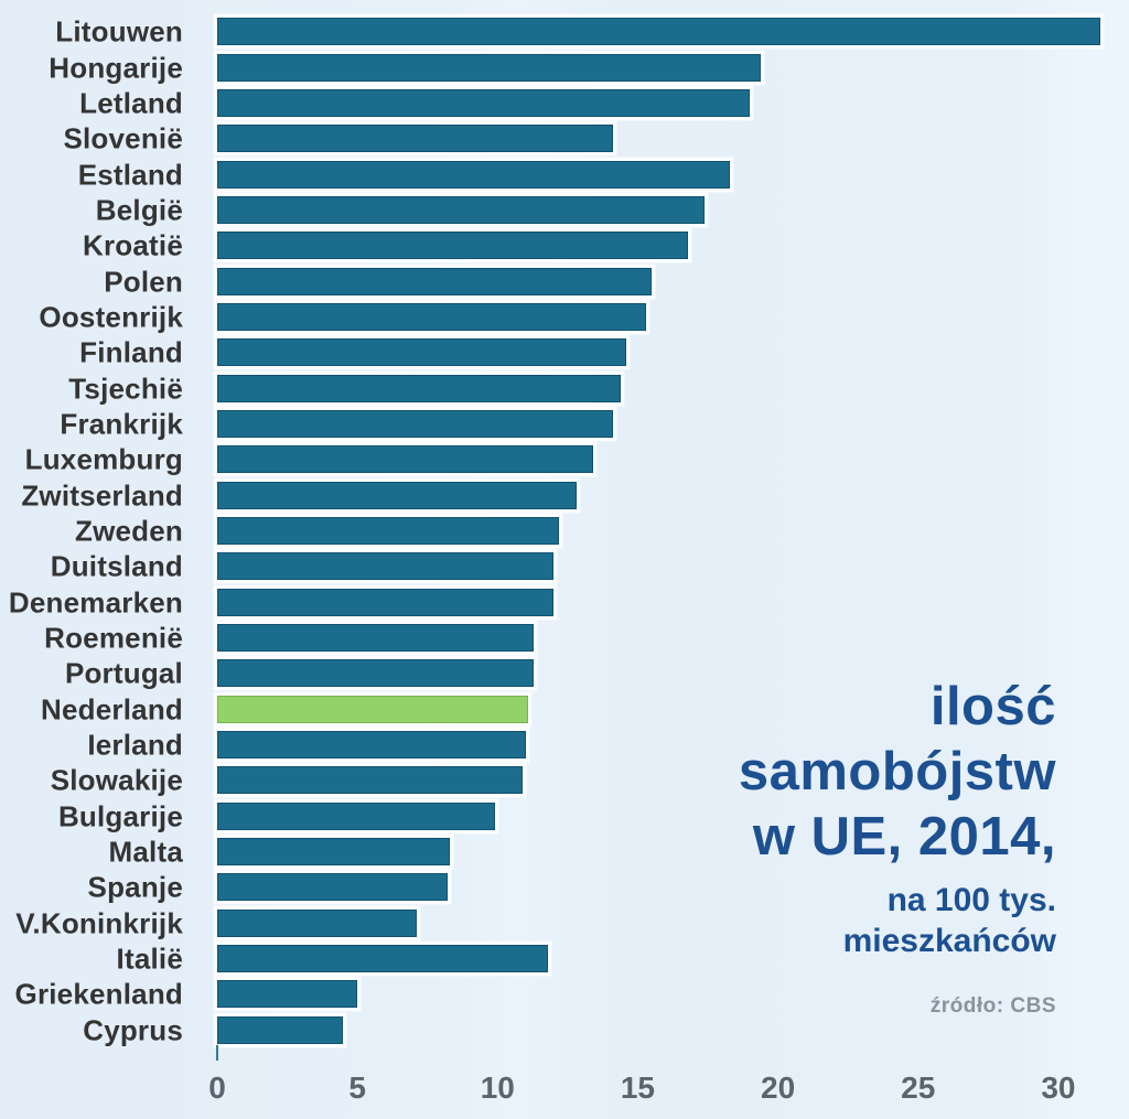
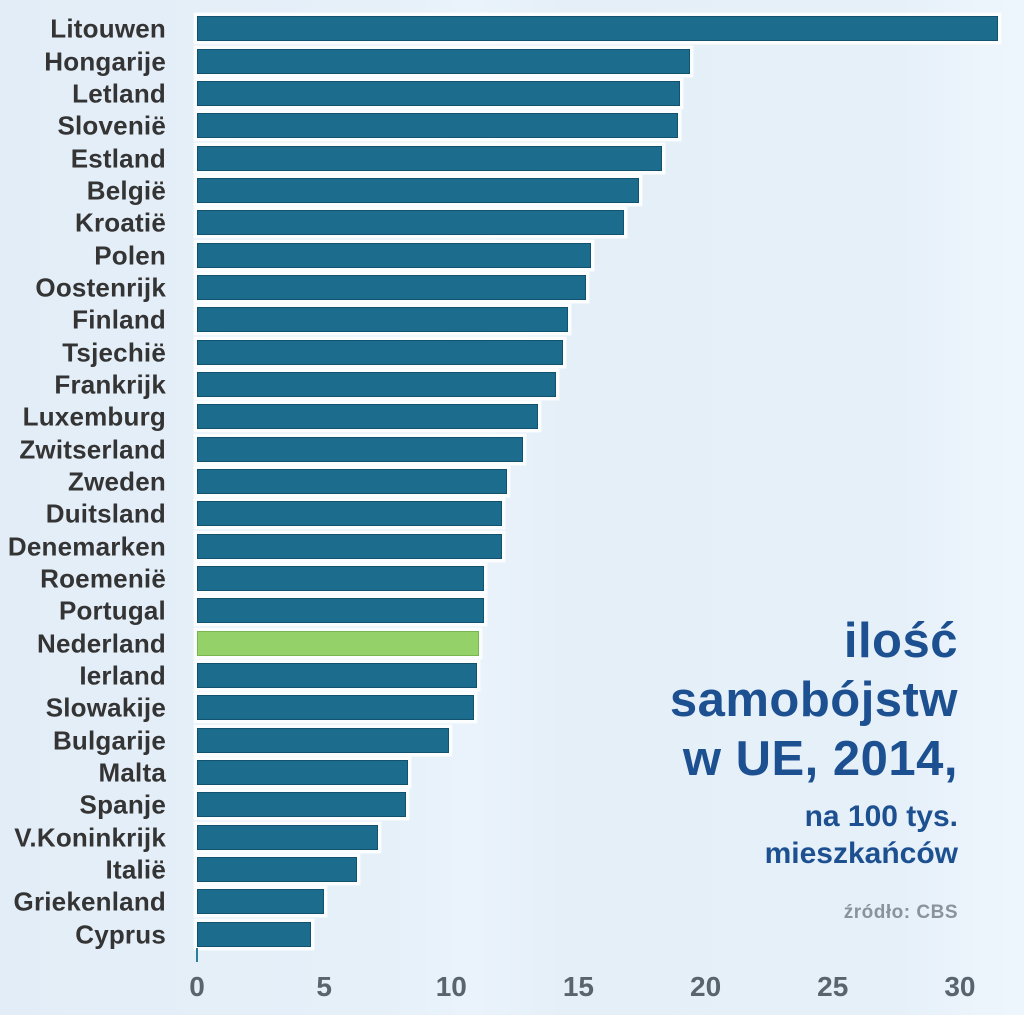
Slovenië: 14.1 -> 18.9
Italië: 11.8 -> 6.3
